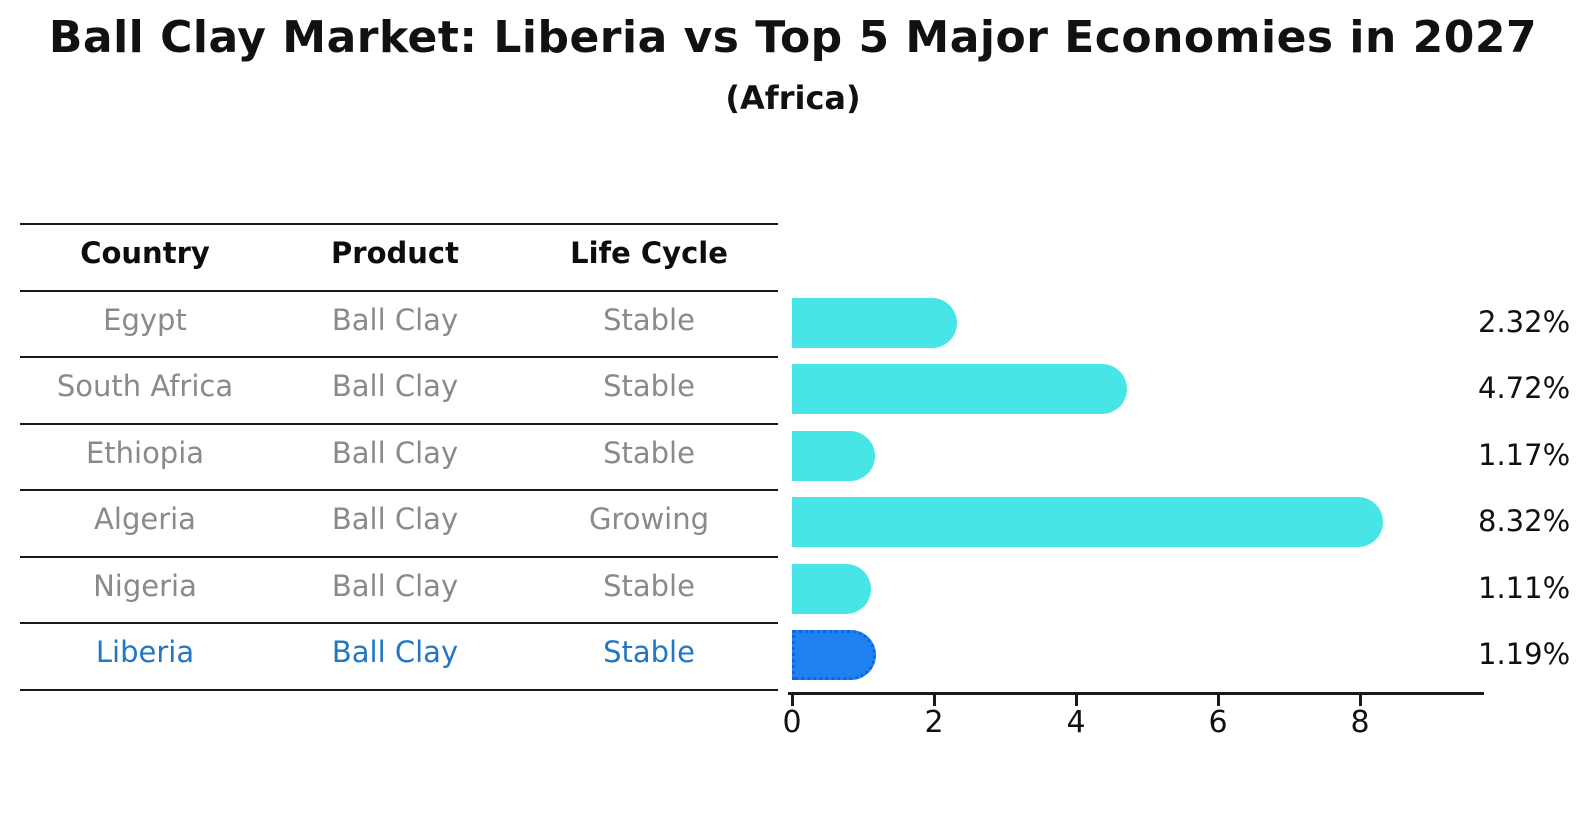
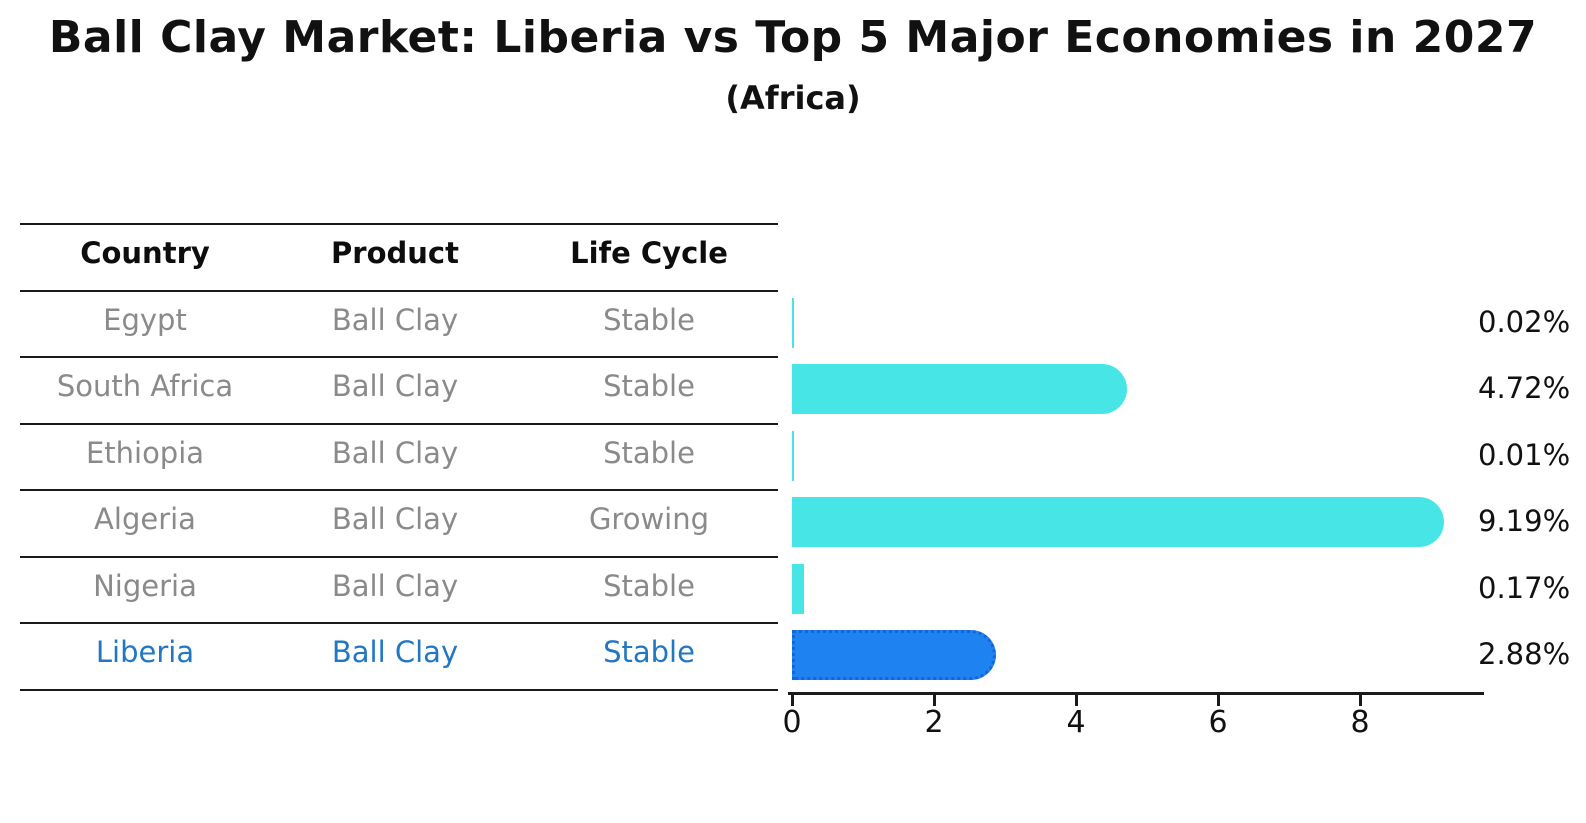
Egypt: 2.32% -> 0.02%
Ethiopia: 1.17% -> 0.01%
Algeria: 8.32% -> 9.19%
Nigeria: 1.11% -> 0.17%
Liberia: 1.19% -> 2.88%
